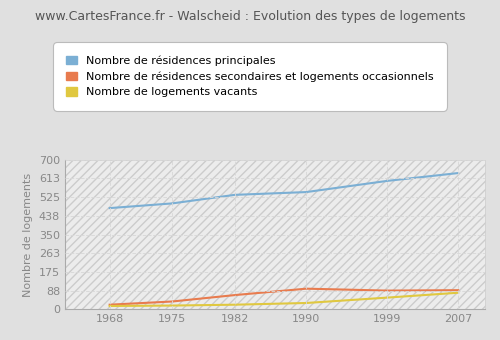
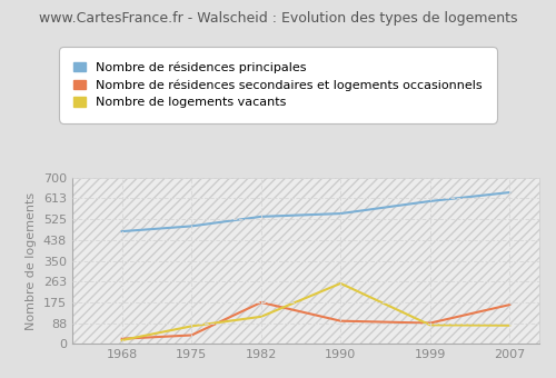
Nombre de logements vacants/1975: 18 -> 75
Nombre de résidences secondaires et logements occasionnels/1982: 67 -> 175
Nombre de logements vacants/1982: 22 -> 115
Nombre de logements vacants/1990: 30 -> 255
Nombre de logements vacants/1999: 55 -> 80
Nombre de résidences secondaires et logements occasionnels/2007: 90 -> 165
